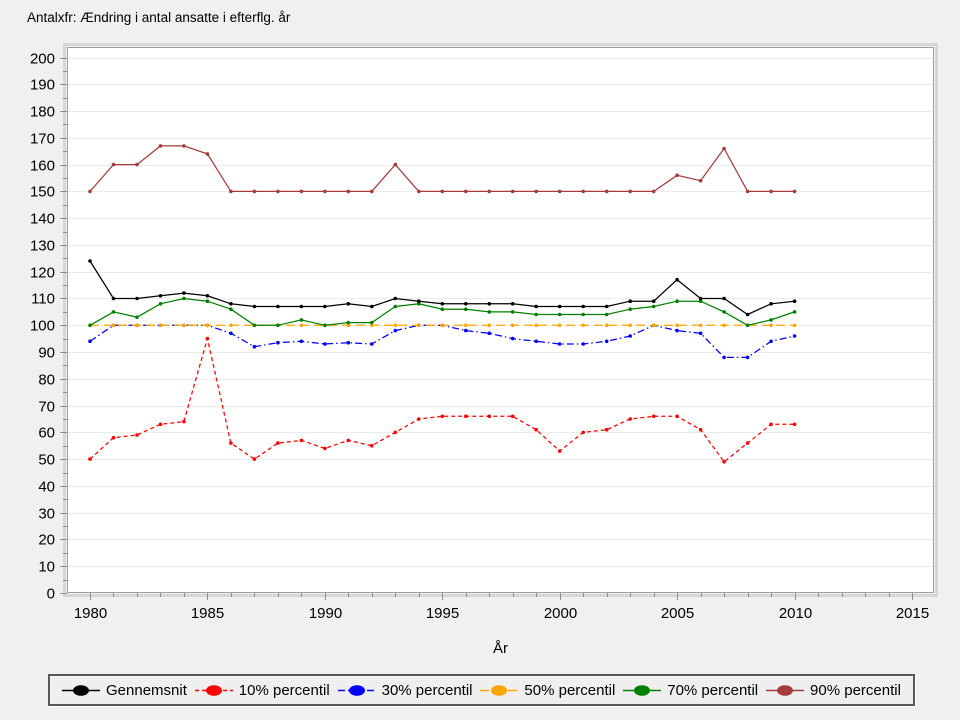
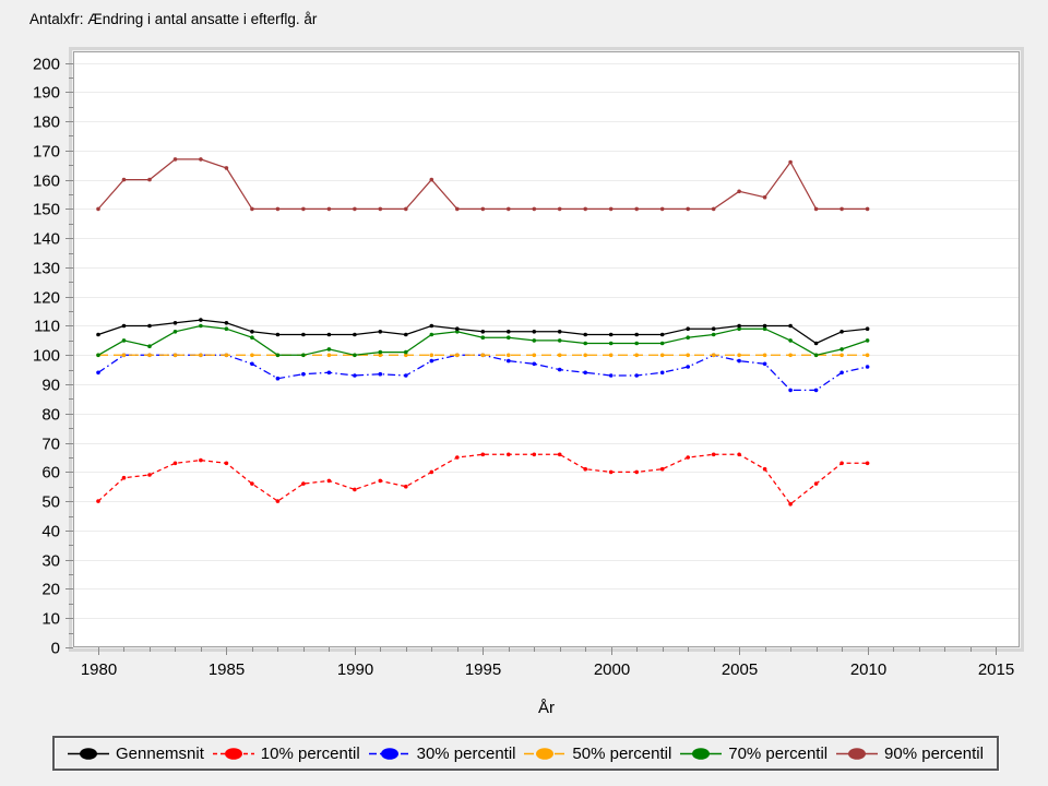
Gennemsnit/1980: 124 -> 107
10% percentil/1985: 95 -> 63
10% percentil/2000: 53 -> 60
Gennemsnit/2005: 117 -> 110
